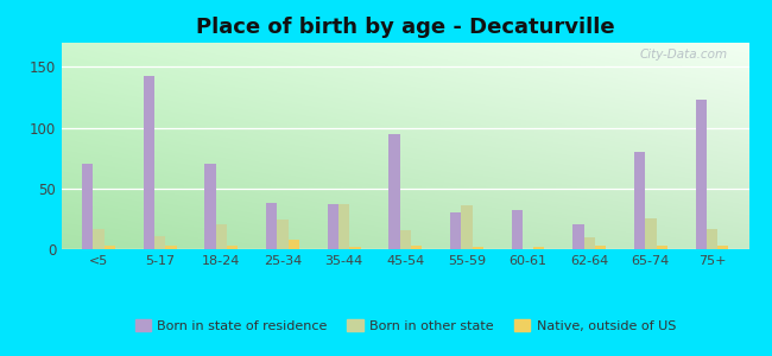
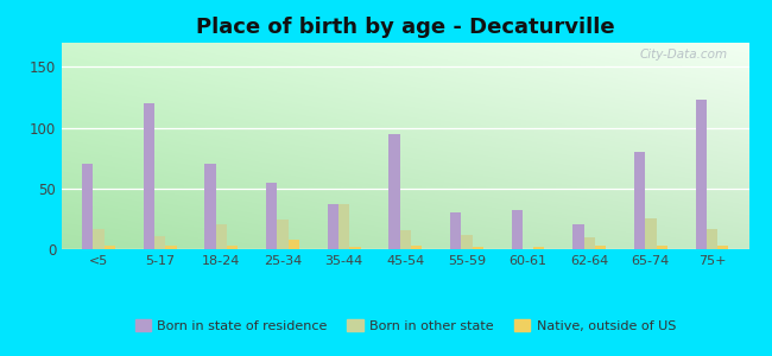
Born in state of residence/5-17: 143 -> 120
Born in state of residence/25-34: 38 -> 55
Born in other state/55-59: 36 -> 12
